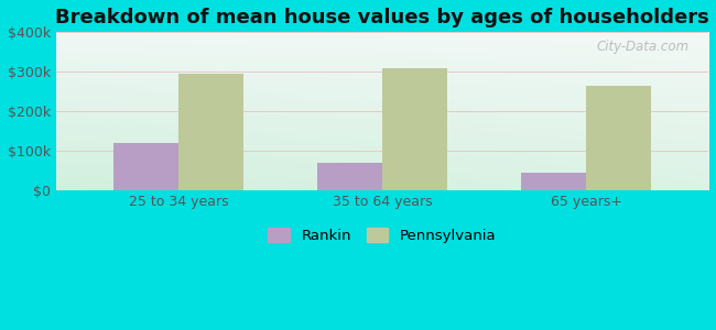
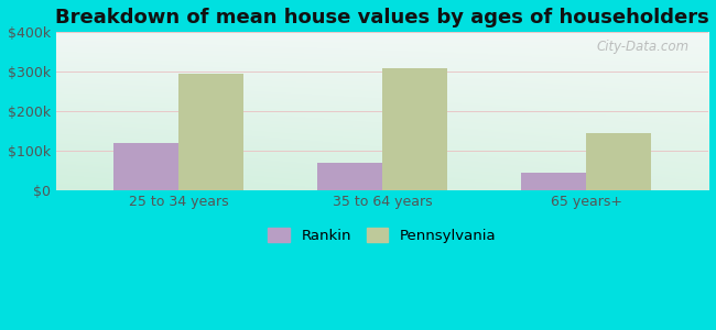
Pennsylvania/65 years+: $265k -> $145k
